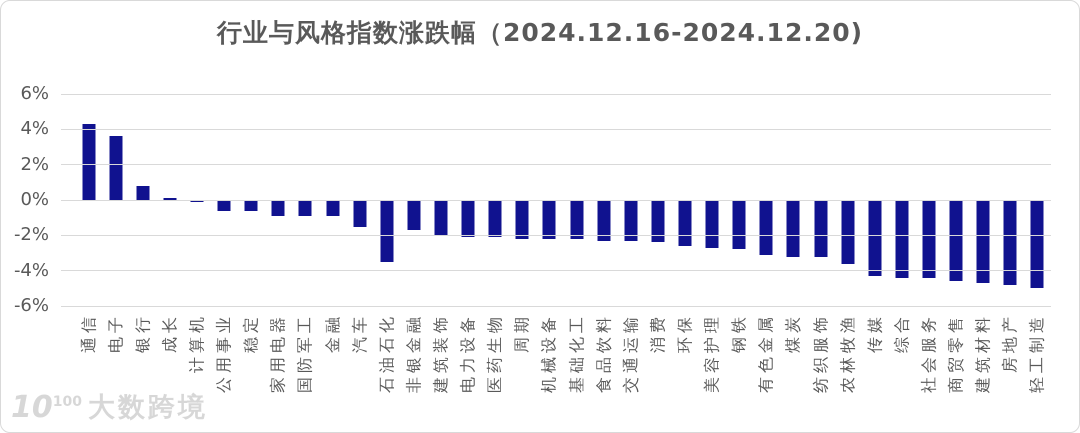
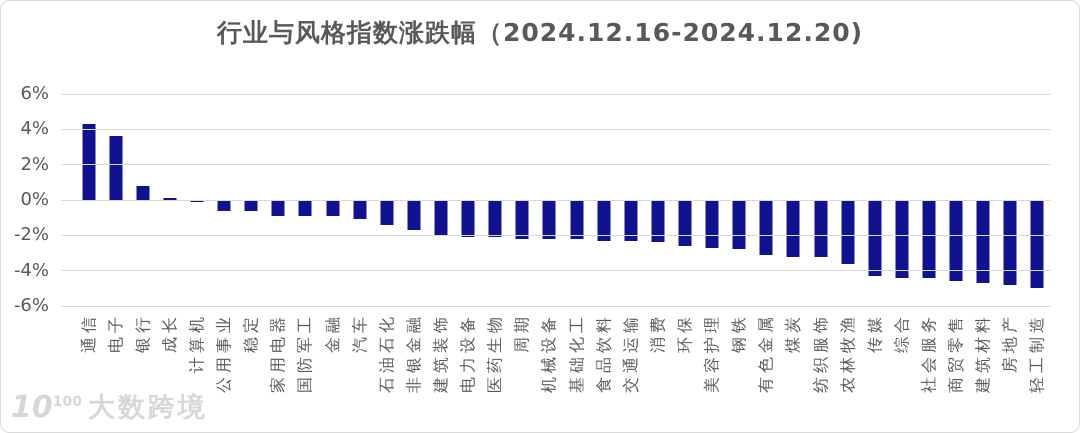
汽车: -1.5% -> -1.1%
石油石化: -3.5% -> -1.4%
